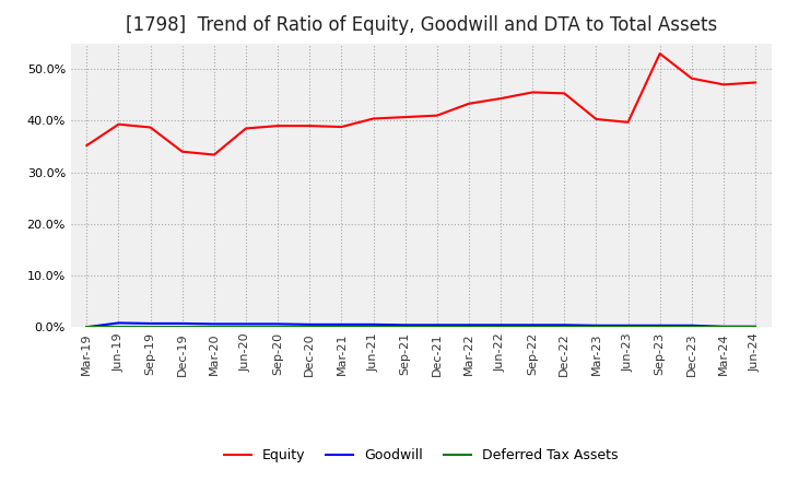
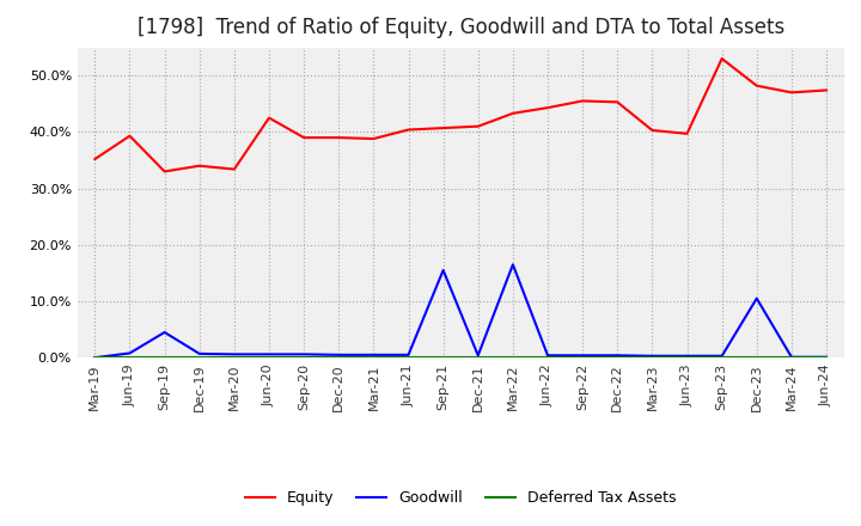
Equity/Sep-19: 38.7% -> 33.0%
Goodwill/Sep-19: 0.7% -> 4.5%
Equity/Jun-20: 38.5% -> 42.5%
Goodwill/Sep-21: 0.4% -> 15.5%
Goodwill/Mar-22: 0.4% -> 16.5%
Goodwill/Dec-23: 0.3% -> 10.5%
